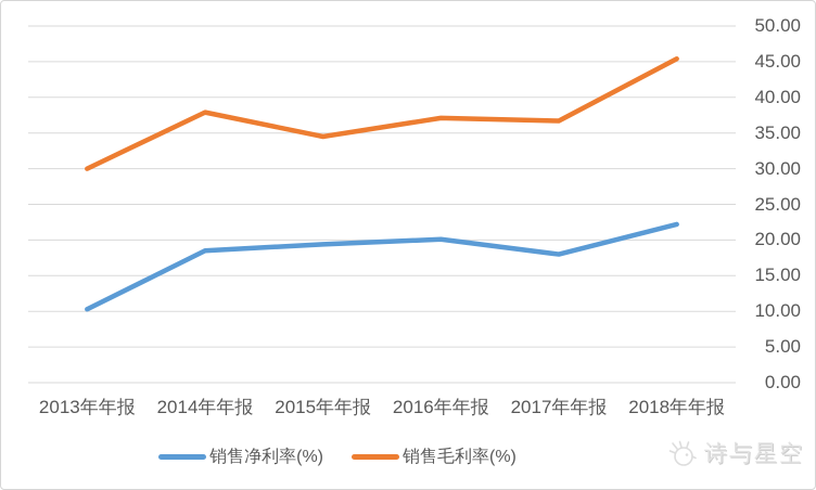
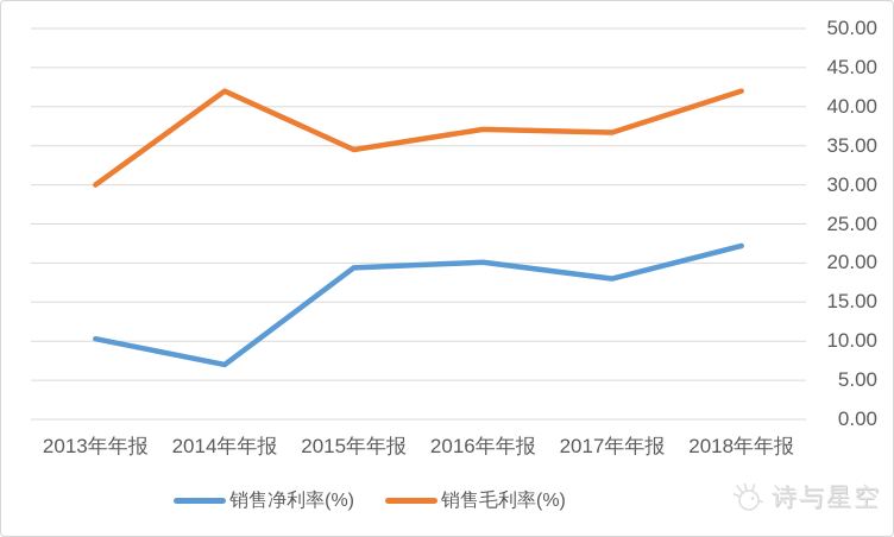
销售净利率(%)/2014年年报: 18 -> 7
销售毛利率(%)/2014年年报: 38 -> 42
销售毛利率(%)/2018年年报: 45 -> 42
